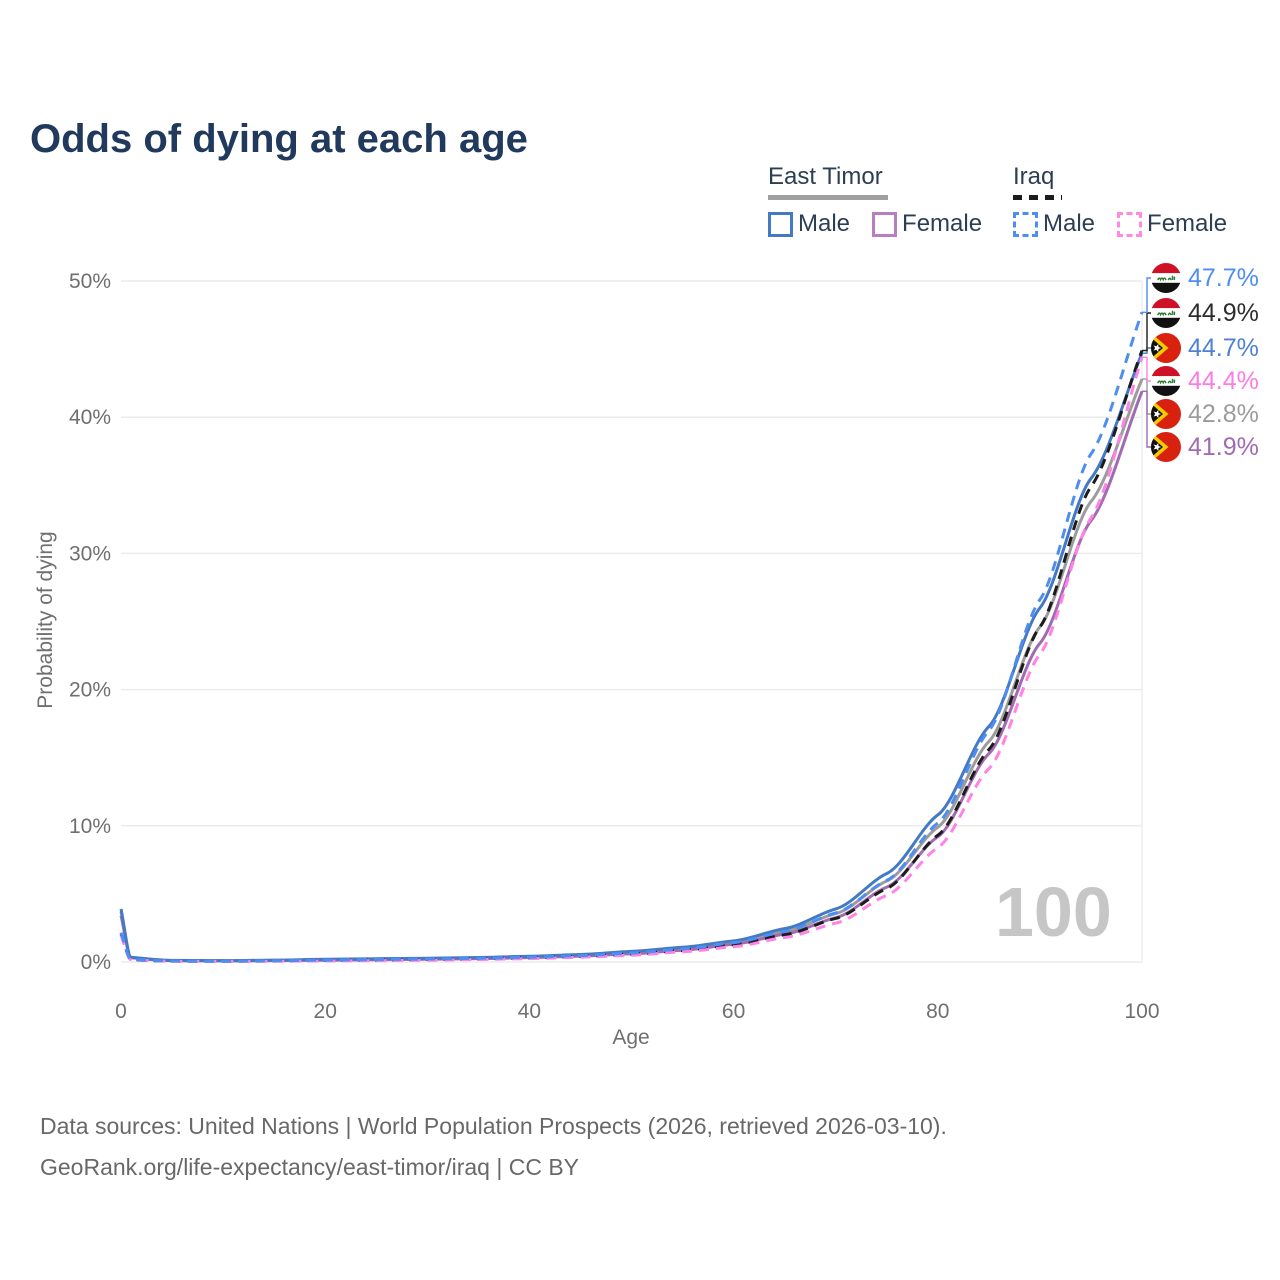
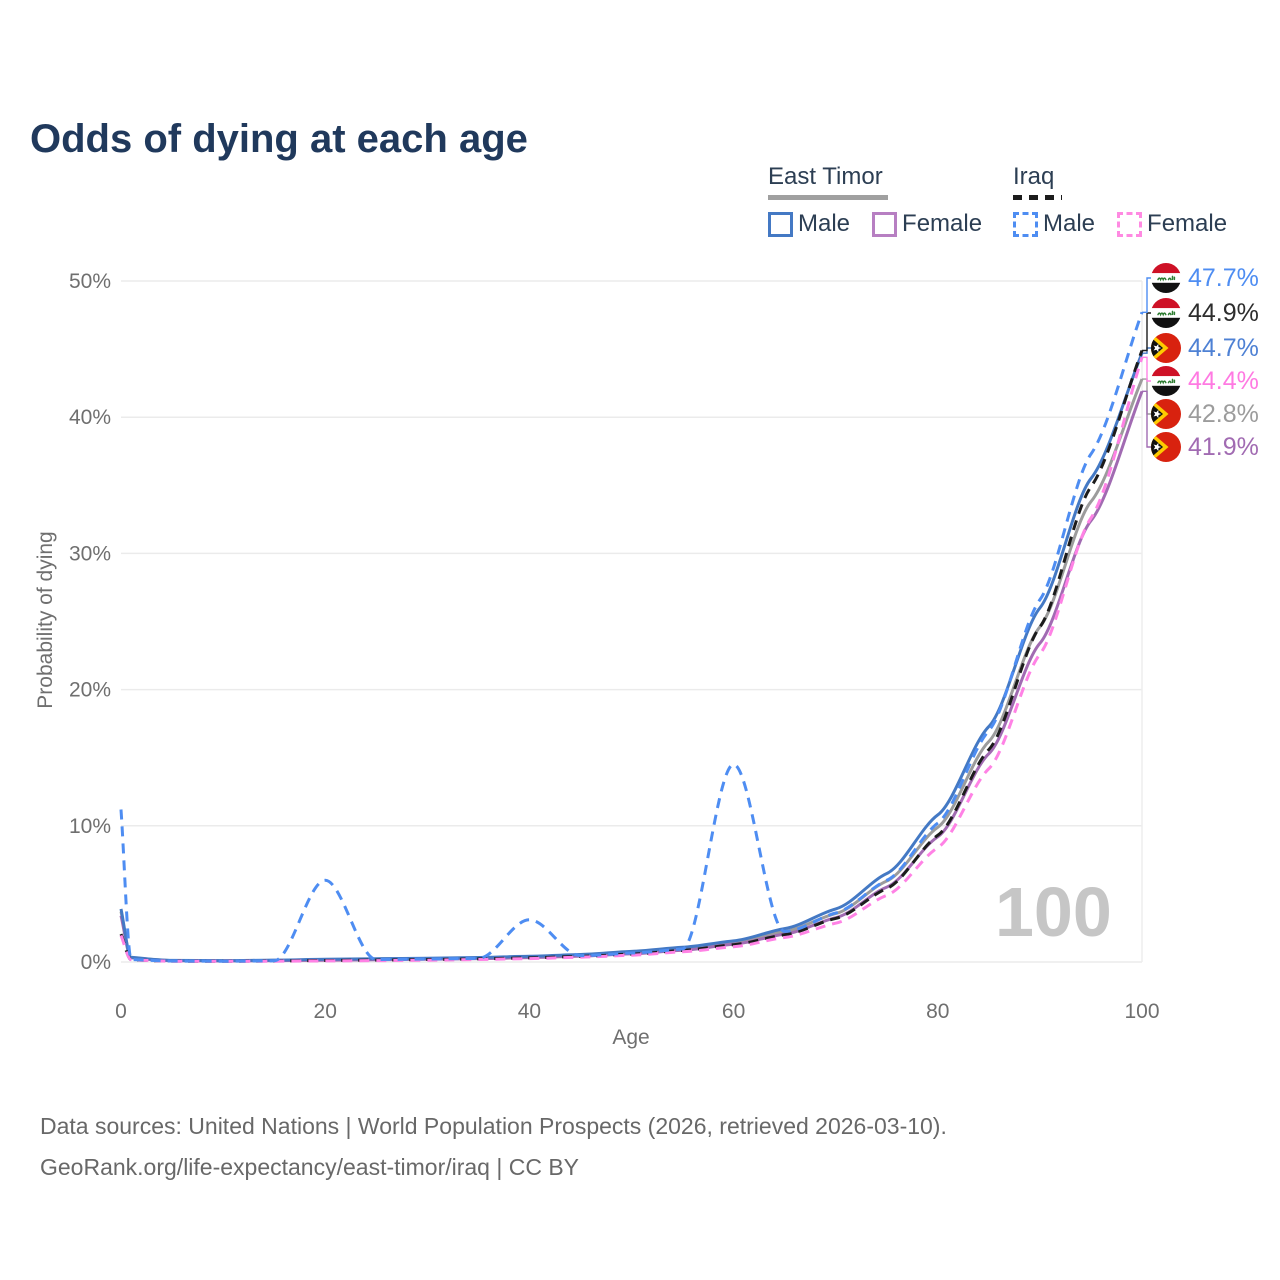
Iraq Male/0: 2.1% -> 11.2%
Iraq Male/20: 0.1% -> 6.0%
Iraq Male/40: 0.3% -> 3.1%
Iraq Male/60: 1.4% -> 14.5%
